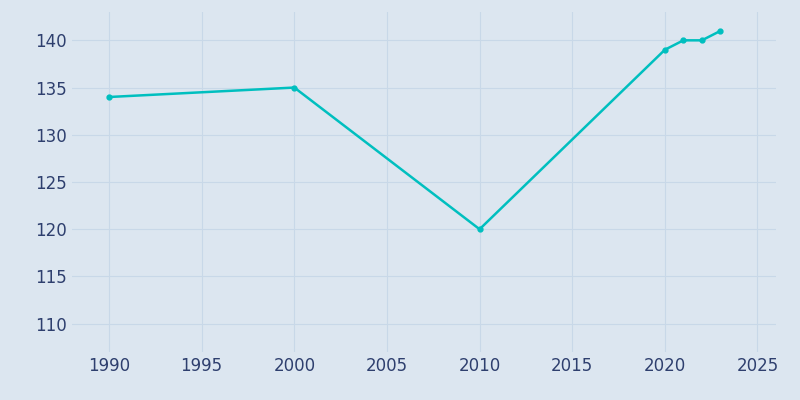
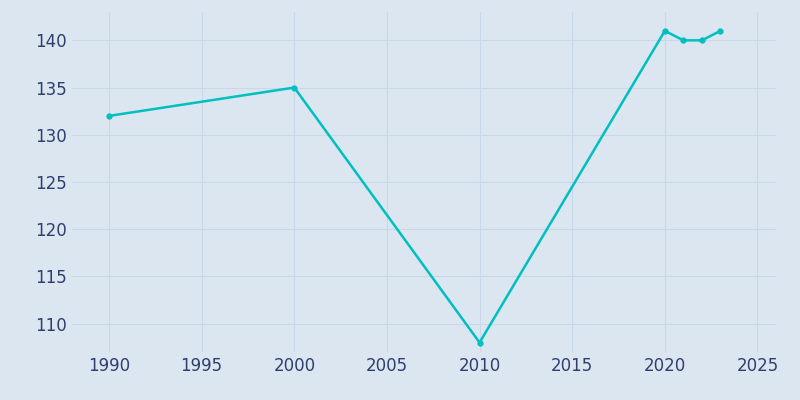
1990: 134 -> 132
2010: 120 -> 108
2020: 139 -> 141
